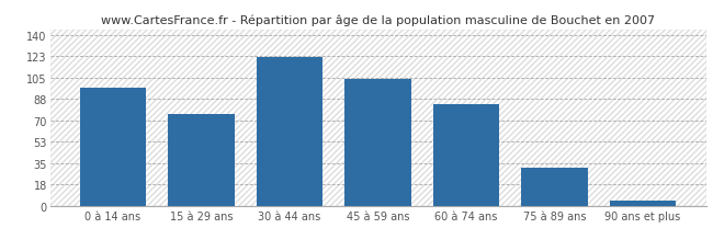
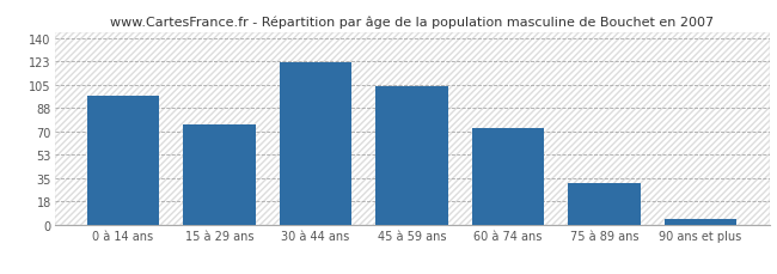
60 à 74 ans: 83 -> 73
